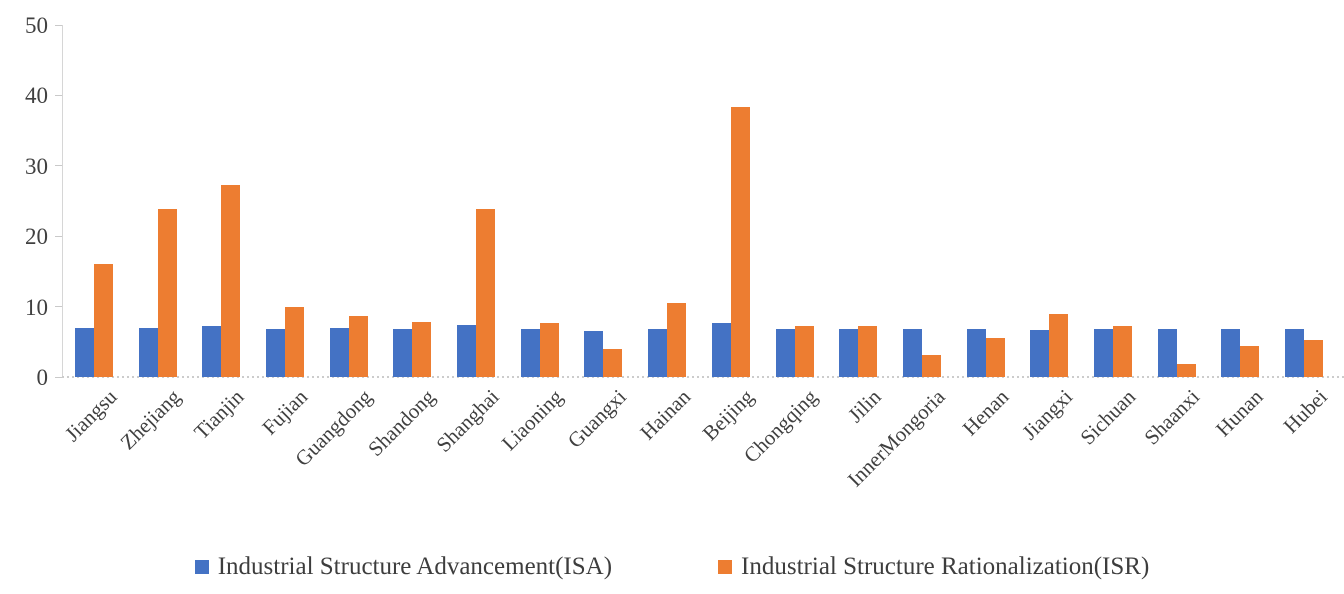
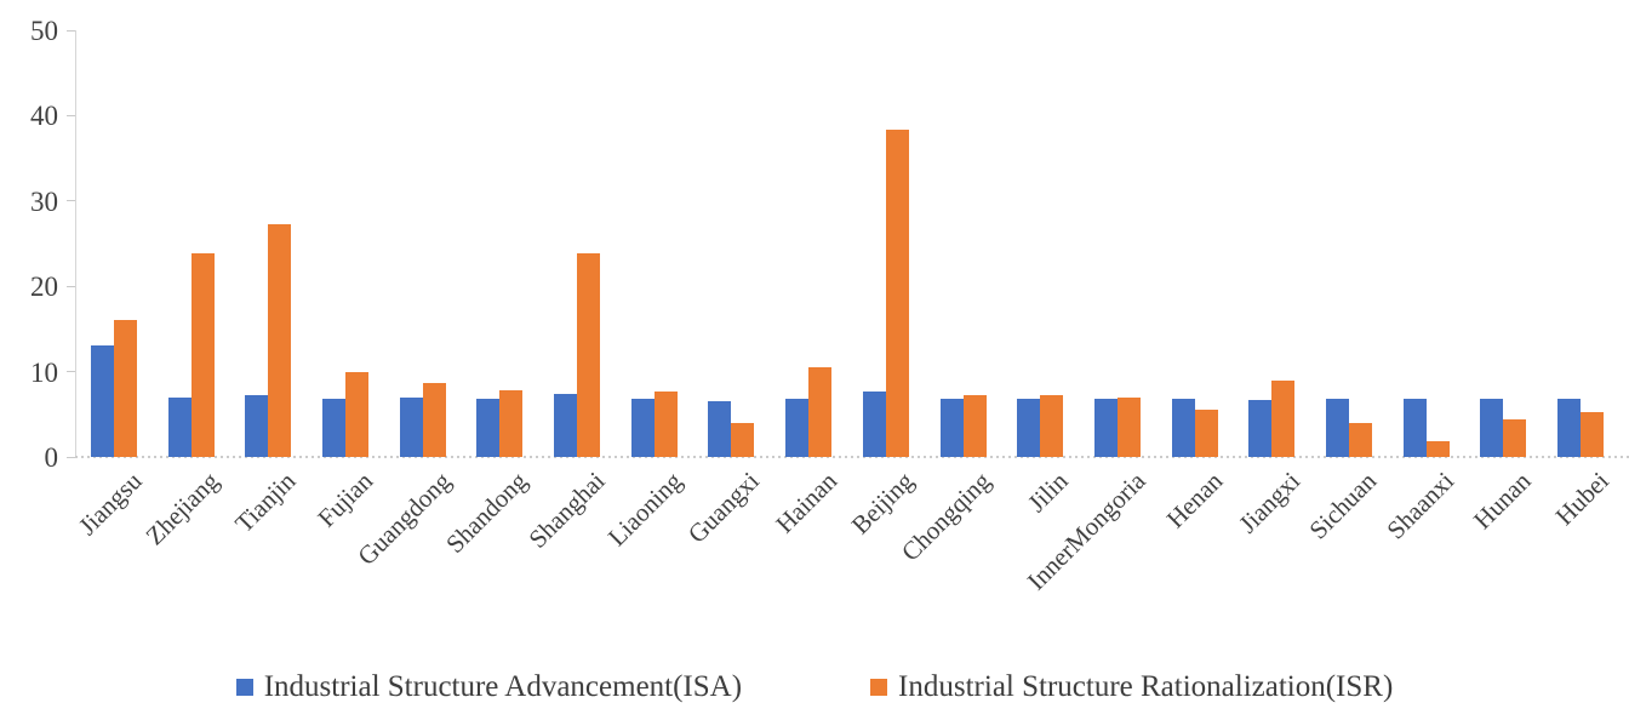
Industrial Structure Advancement(ISA)/Jiangsu: 7 -> 13
Industrial Structure Rationalization(ISR)/InnerMongoria: 3 -> 7
Industrial Structure Rationalization(ISR)/Sichuan: 7 -> 4
